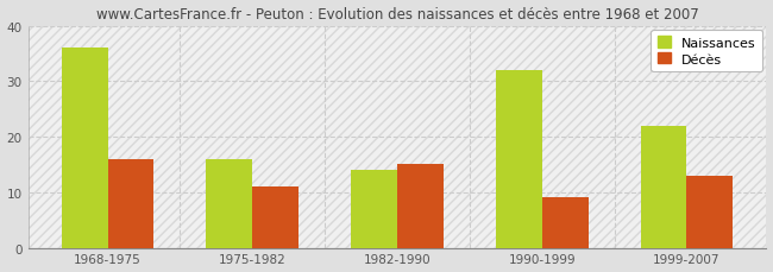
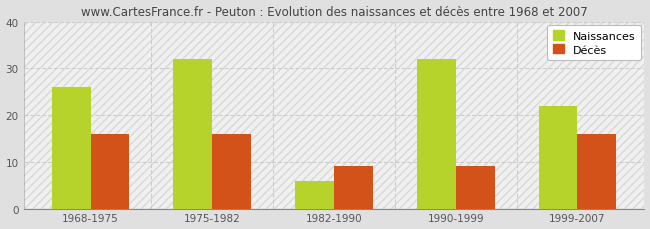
Naissances/1968-1975: 36 -> 26
Naissances/1975-1982: 16 -> 32
Décès/1975-1982: 11 -> 16
Naissances/1982-1990: 14 -> 6
Décès/1982-1990: 15 -> 9
Décès/1999-2007: 13 -> 16
